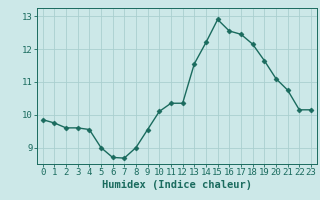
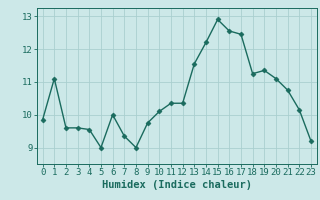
1: 9.75 -> 11.10
6: 8.70 -> 10.00
7: 8.68 -> 9.35
9: 9.55 -> 9.75
18: 12.15 -> 11.25
19: 11.65 -> 11.35
23: 10.15 -> 9.20
